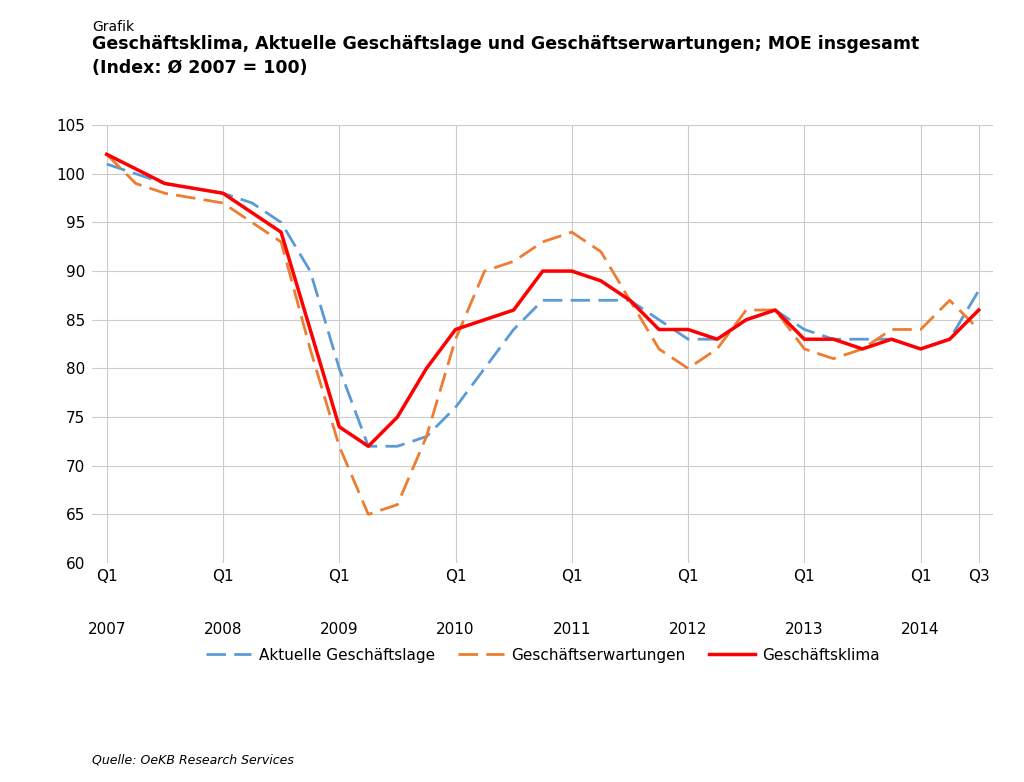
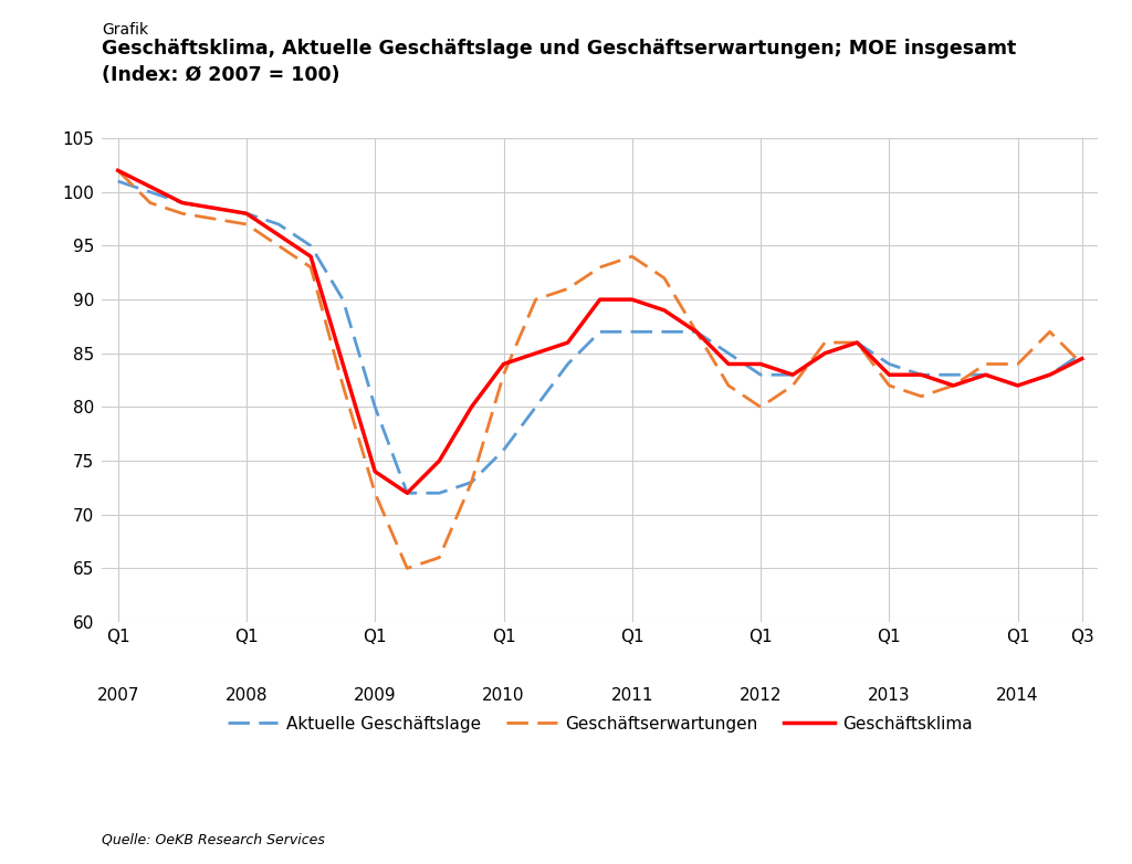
Geschäftsklima/Q3: 86.0 -> 84.5
Aktuelle Geschäftslage/Q3: 88.0 -> 85.0
